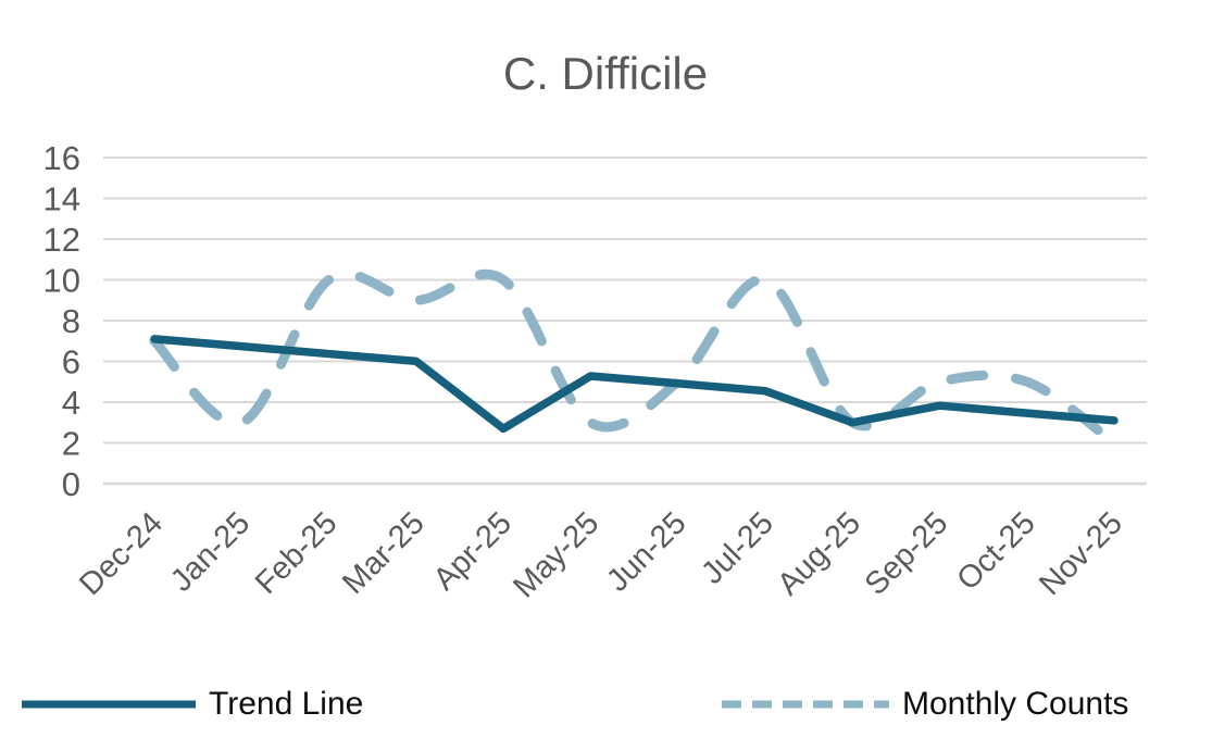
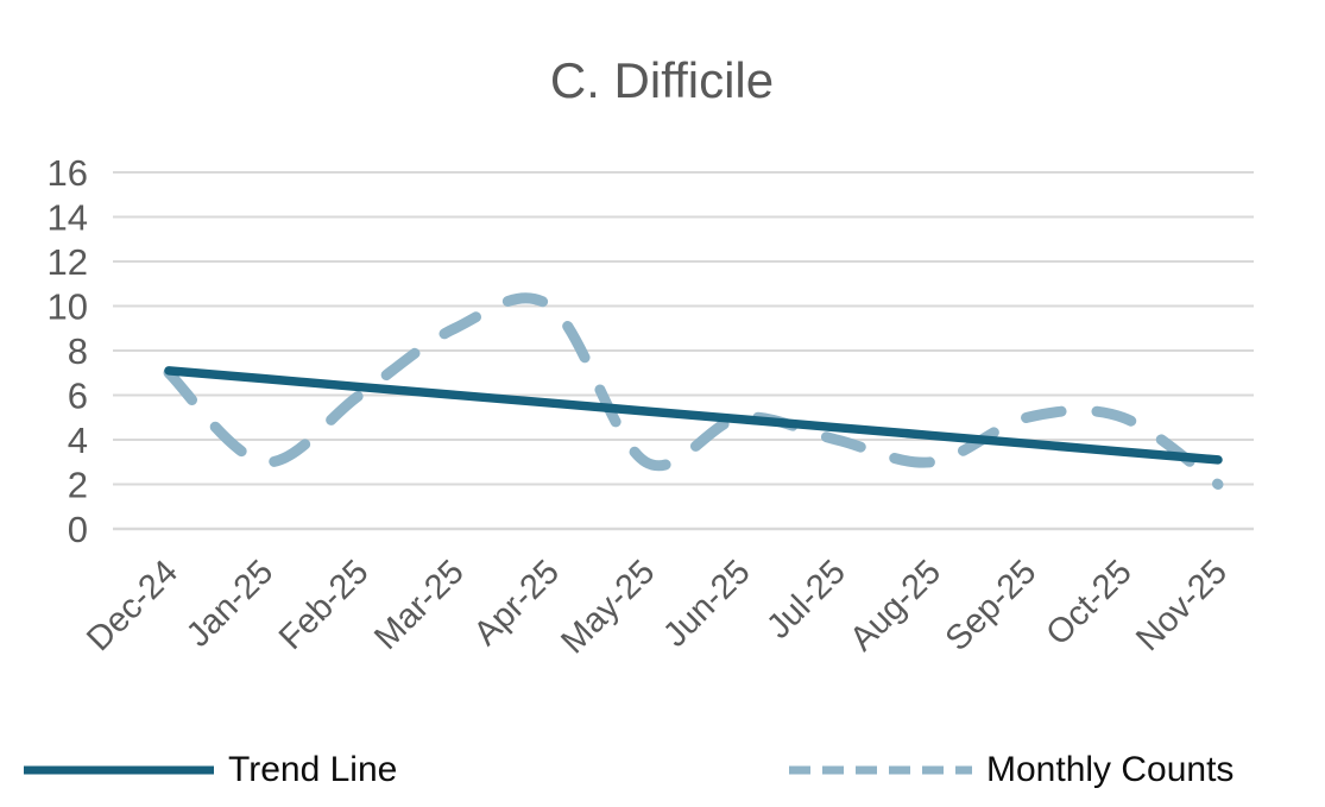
Monthly Counts/Feb-25: 10 -> 6
Trend Line/Apr-25: 2.7 -> 5.7
Monthly Counts/Jul-25: 10 -> 4
Trend Line/Aug-25: 3.0 -> 4.2
